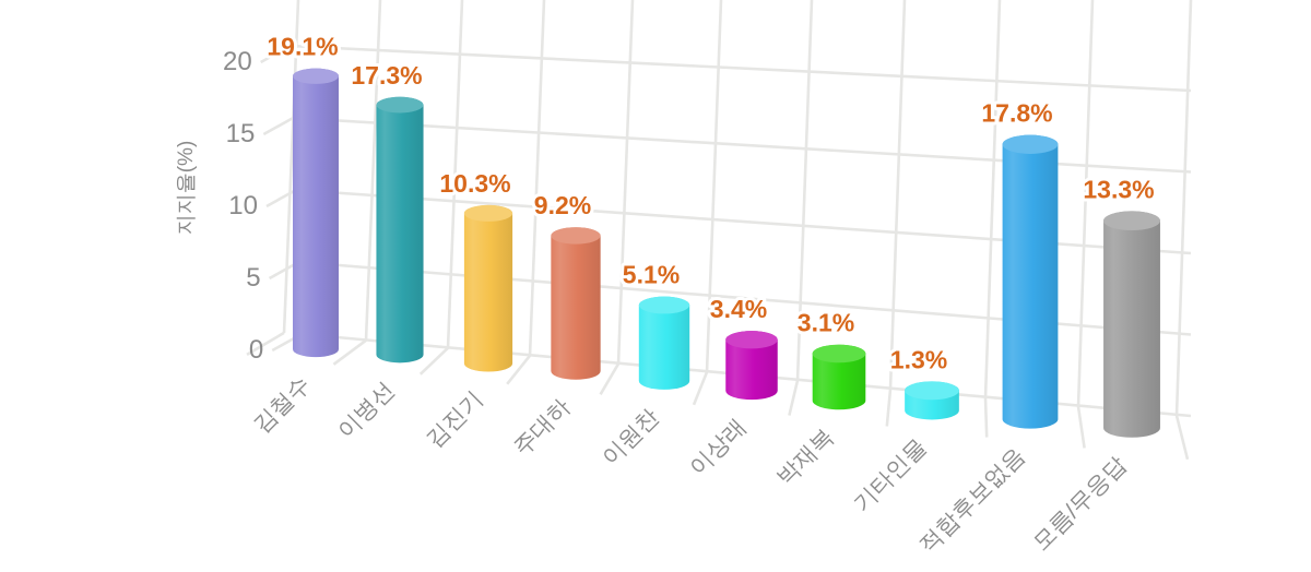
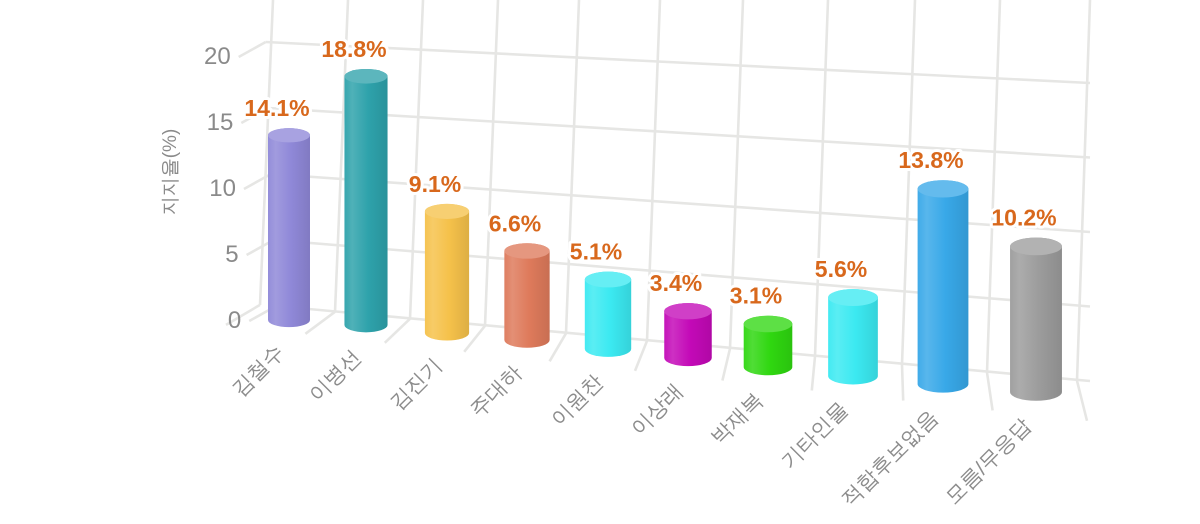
김철수: 19.1% -> 14.1%
이병선: 17.3% -> 18.8%
김진기: 10.3% -> 9.1%
주대하: 9.2% -> 6.6%
기타인물: 1.3% -> 5.6%
적합후보없음: 17.8% -> 13.8%
모름/무응답: 13.3% -> 10.2%
